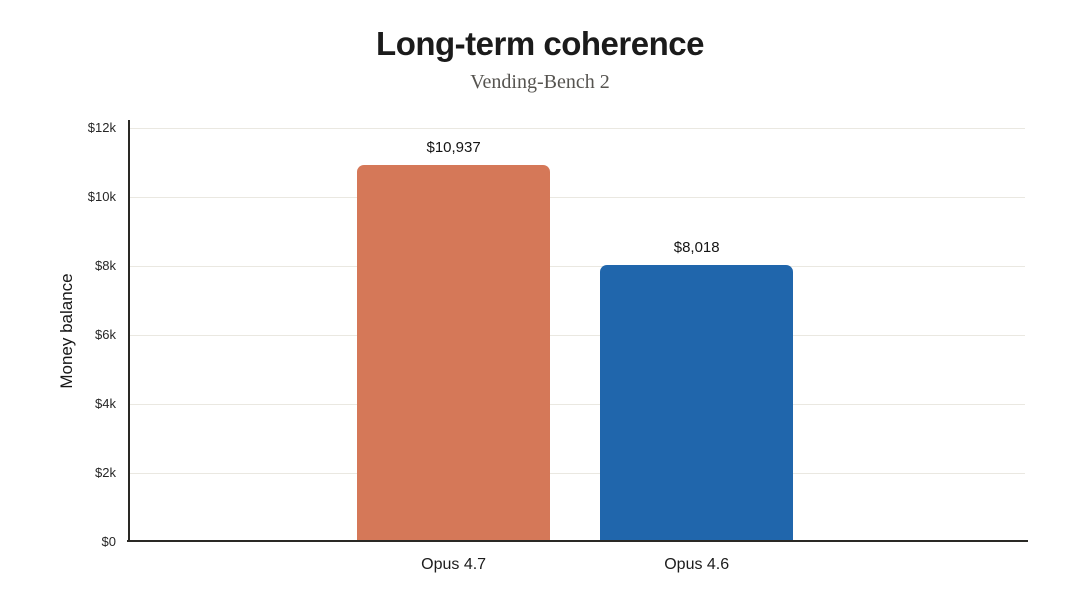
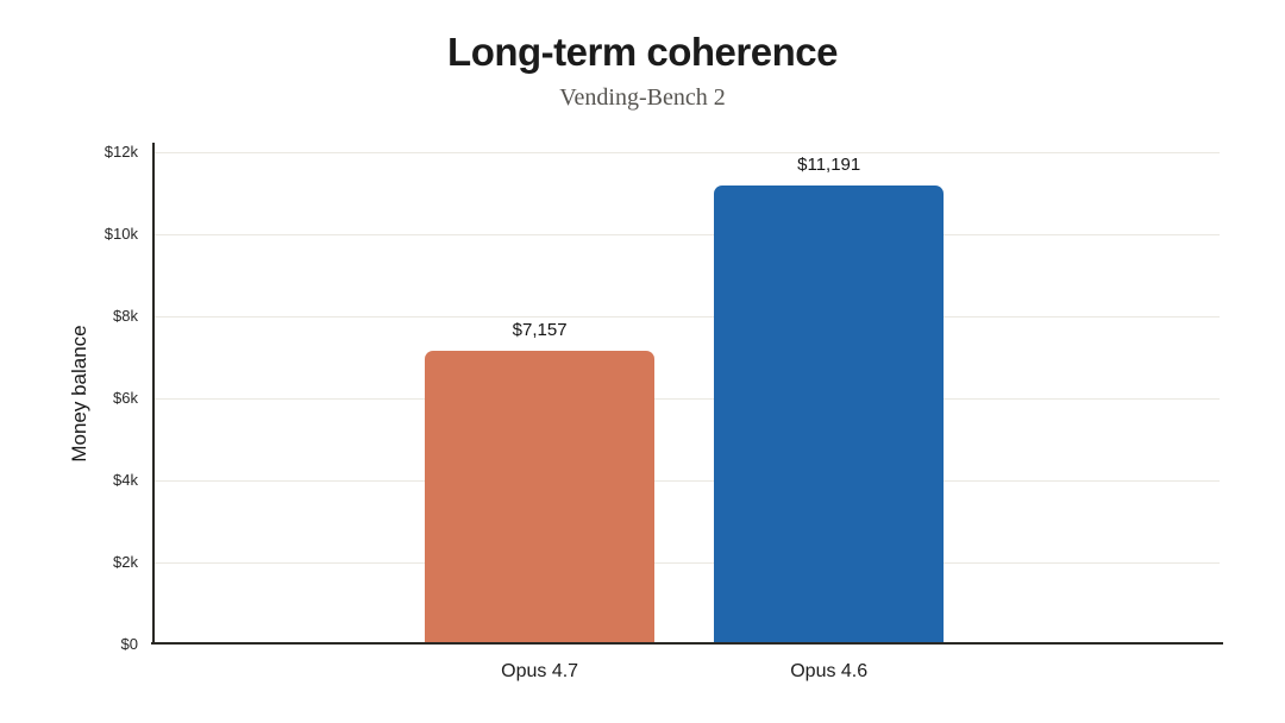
Opus 4.7: $10,937 -> $7,157
Opus 4.6: $8,018 -> $11,191
